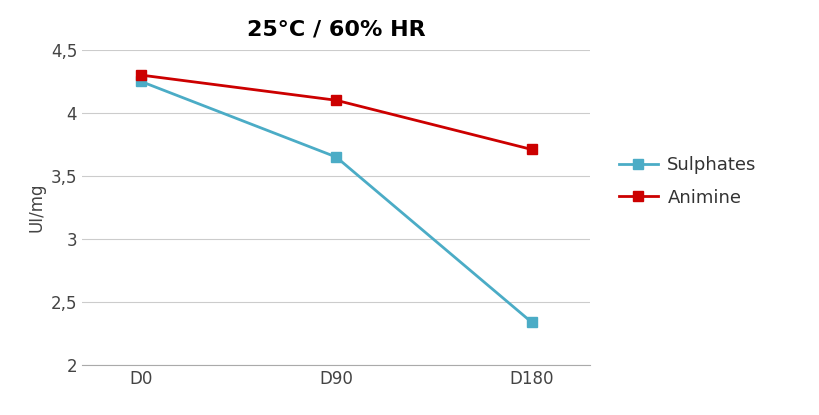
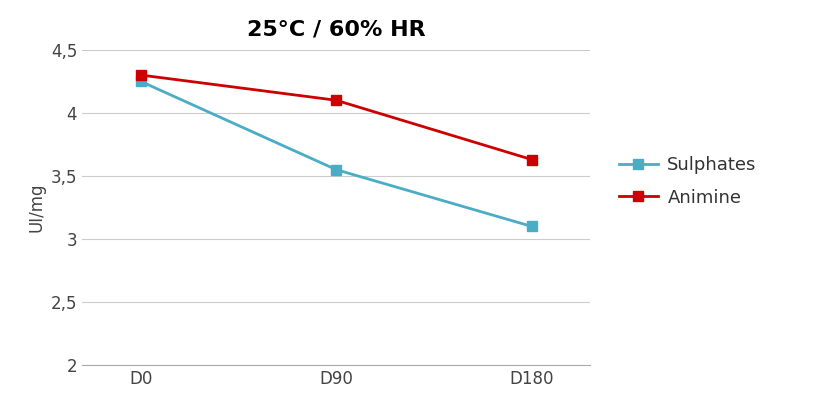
Sulphates/D90: 3,65 -> 3,55
Sulphates/D180: 2,34 -> 3,10
Animine/D180: 3,71 -> 3,63
